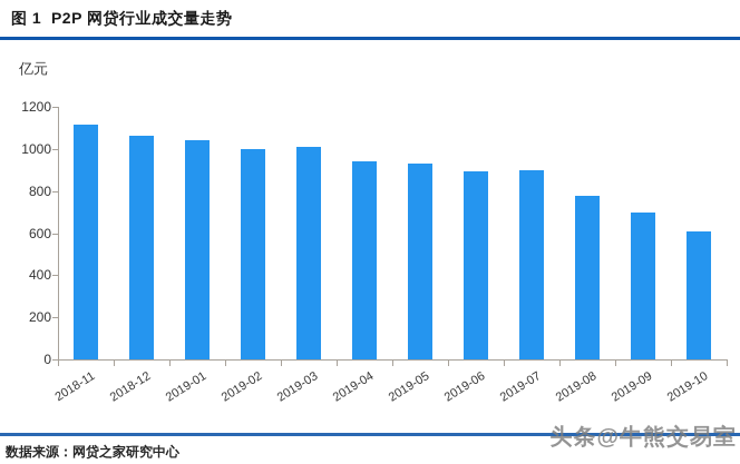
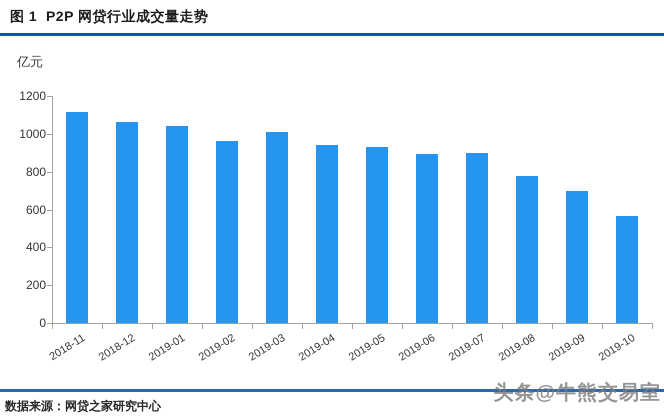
2019-02: 1000 -> 960
2019-10: 610 -> 570
